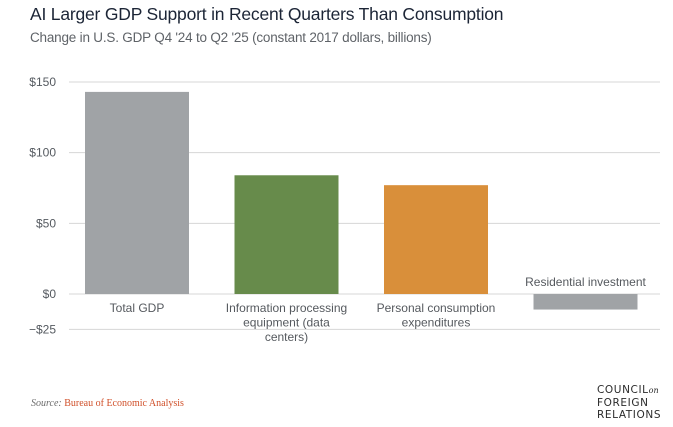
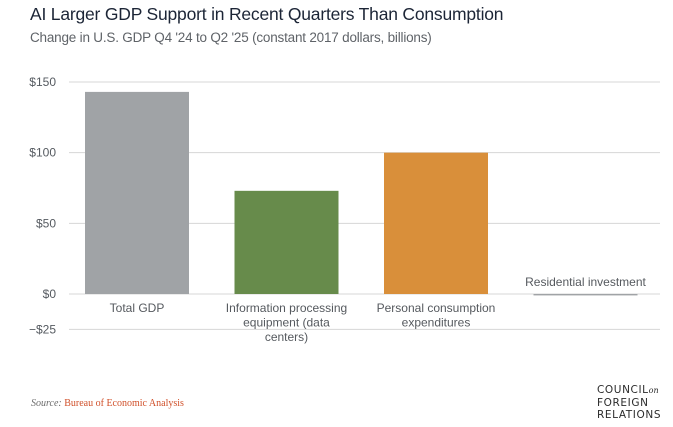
Information processing equipment (data centers): $84 -> $73
Personal consumption expenditures: $77 -> $100
Residential investment: -$11 -> -$1
